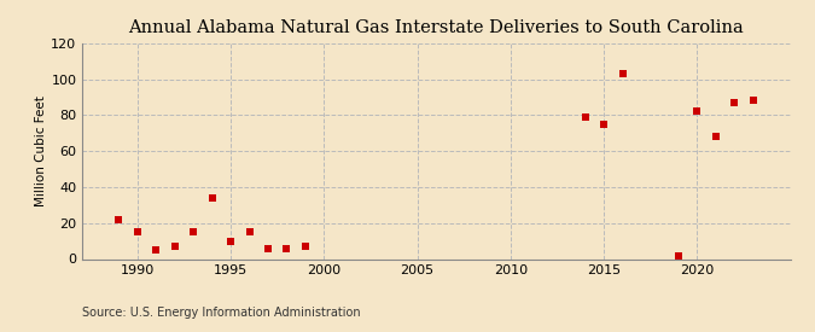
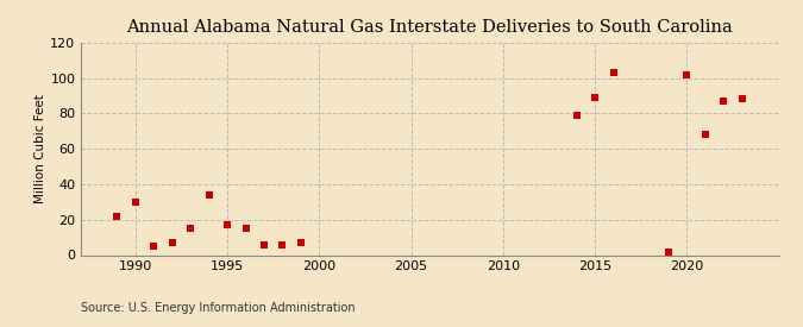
1990: 15 -> 30
1995: 10 -> 17
2015: 75 -> 89
2020: 82 -> 102
